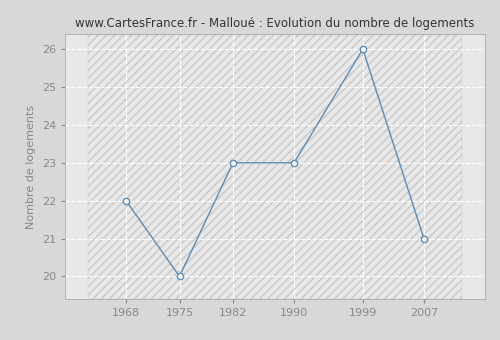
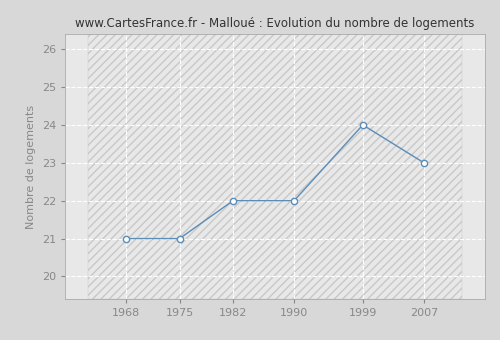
1968: 22 -> 21
1975: 20 -> 21
1982: 23 -> 22
1990: 23 -> 22
1999: 26 -> 24
2007: 21 -> 23
